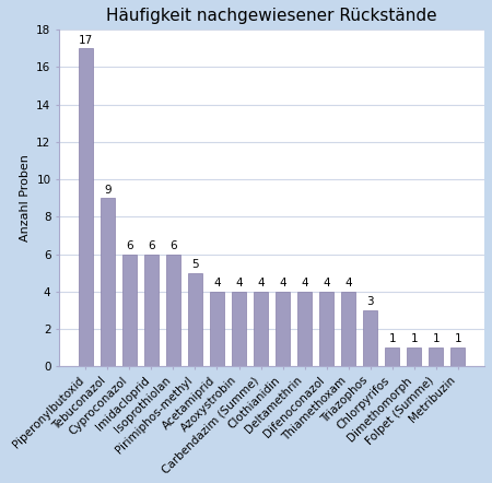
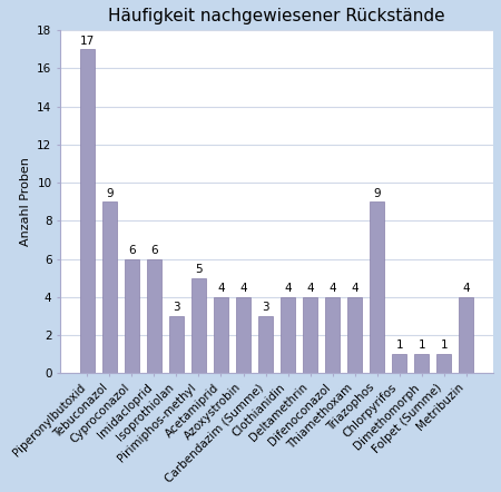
Isoprothiolan: 6 -> 3
Carbendazim (Summe): 4 -> 3
Triazophos: 3 -> 9
Metribuzin: 1 -> 4
